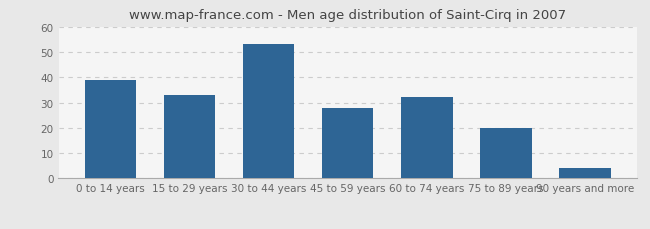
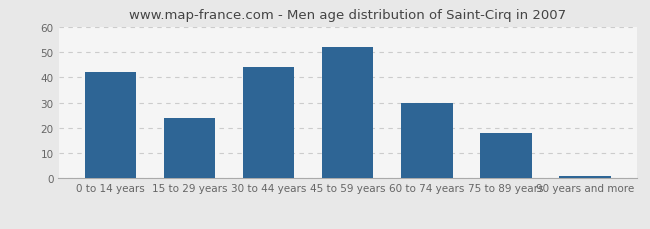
0 to 14 years: 39 -> 42
15 to 29 years: 33 -> 24
30 to 44 years: 53 -> 44
45 to 59 years: 28 -> 52
60 to 74 years: 32 -> 30
75 to 89 years: 20 -> 18
90 years and more: 4 -> 1
